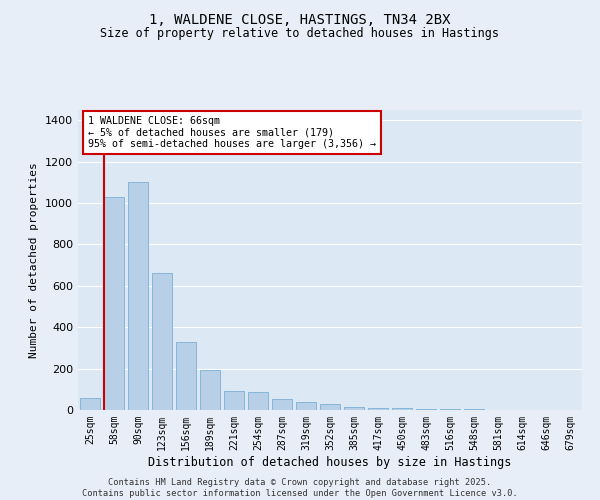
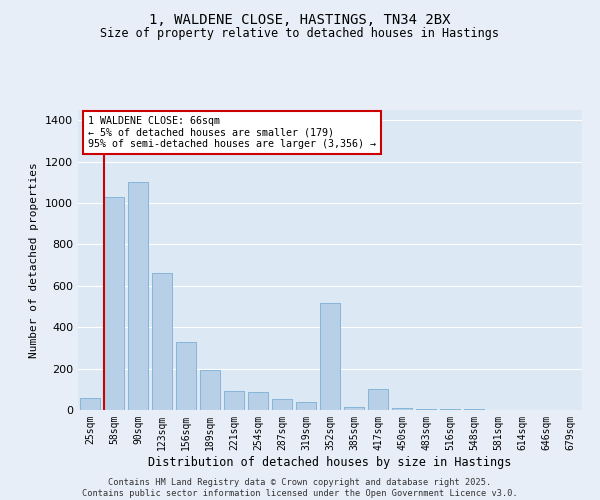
352sqm: 30 -> 515
417sqm: 12 -> 100
